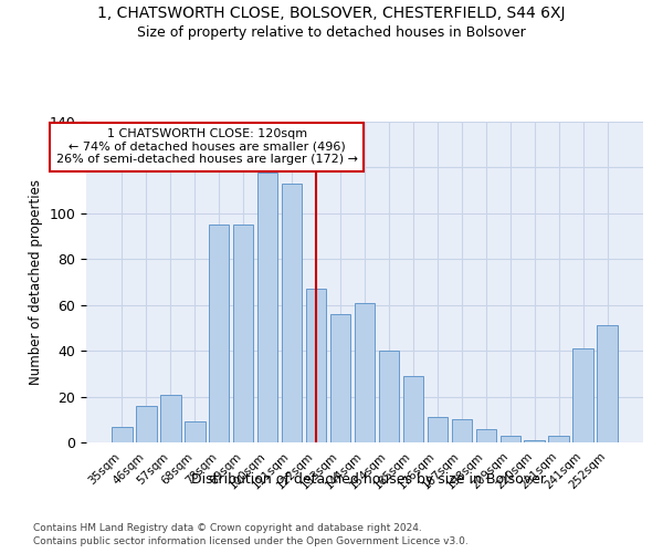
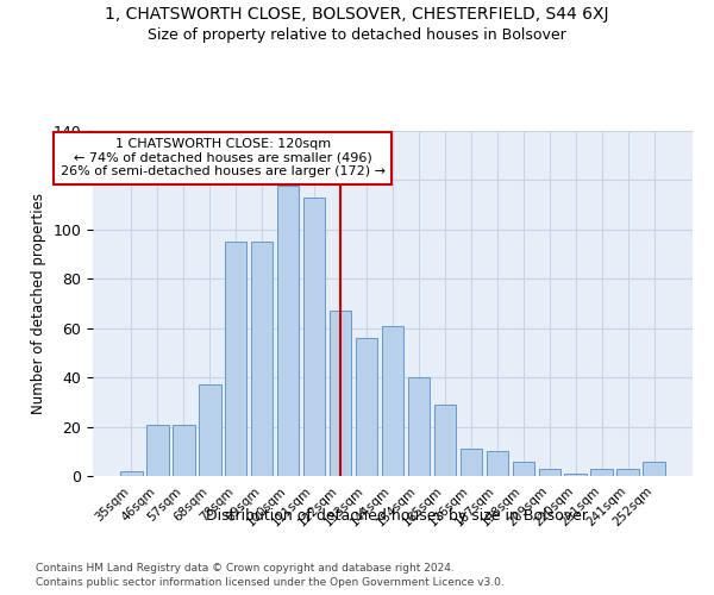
35sqm: 7 -> 2
46sqm: 16 -> 21
68sqm: 9 -> 37
241sqm: 41 -> 3
252sqm: 51 -> 6
